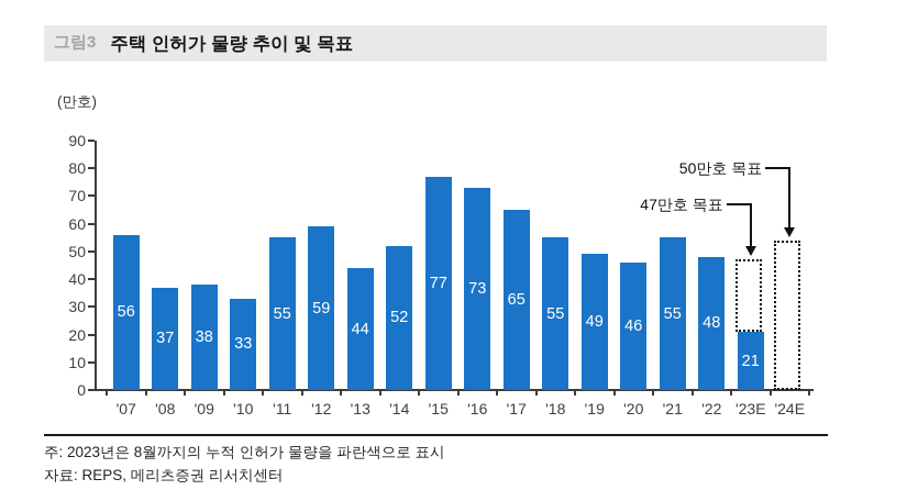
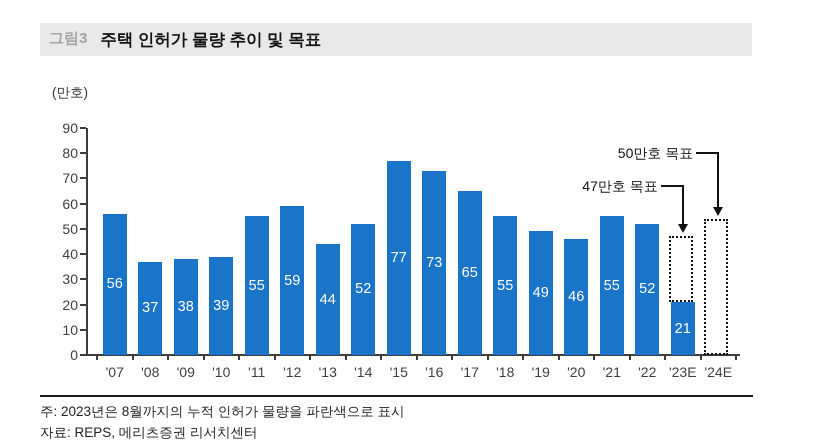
'10: 33 -> 39
'22: 48 -> 52
